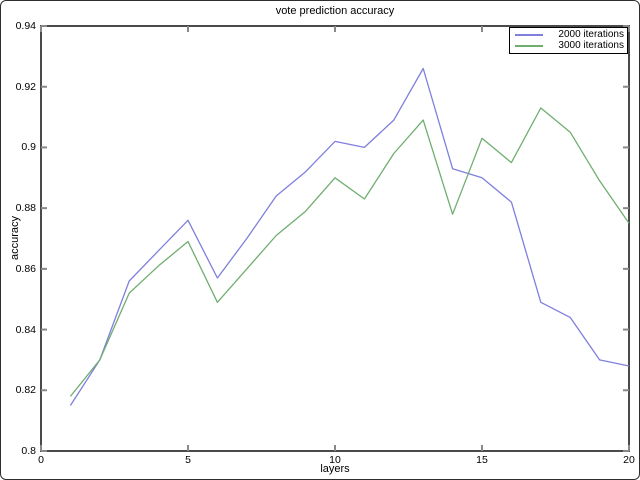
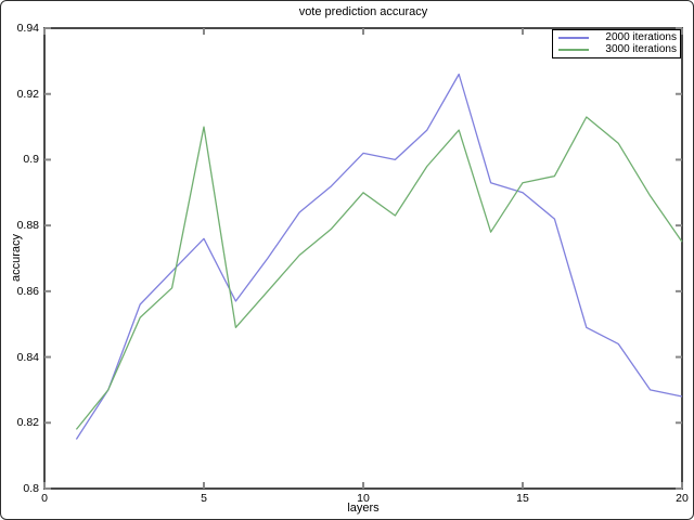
3000 iterations/5: 0.869 -> 0.910
3000 iterations/15: 0.903 -> 0.893
